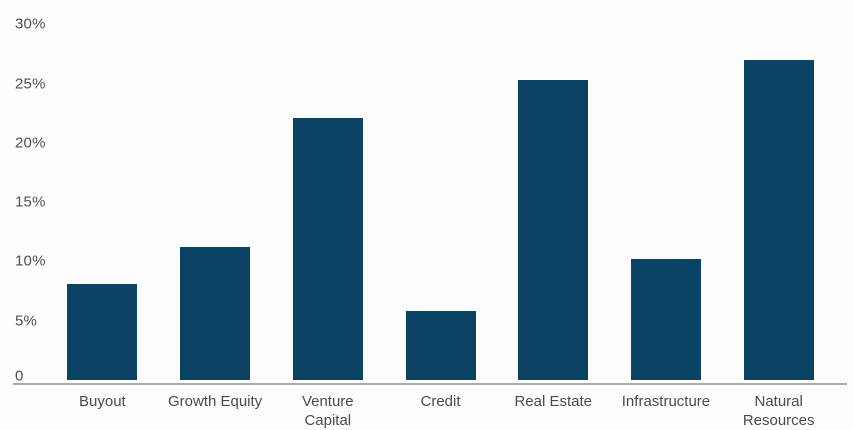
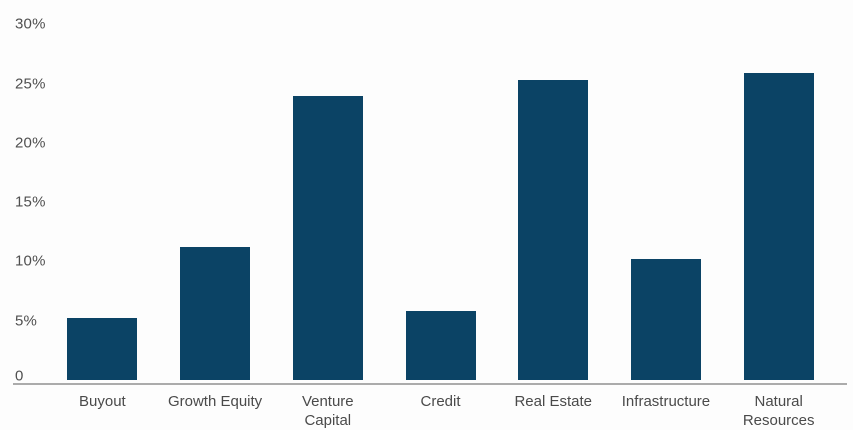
Buyout: 8.1% -> 5.2%
Venture Capital: 22.1% -> 23.9%
Natural Resources: 27.0% -> 25.9%
